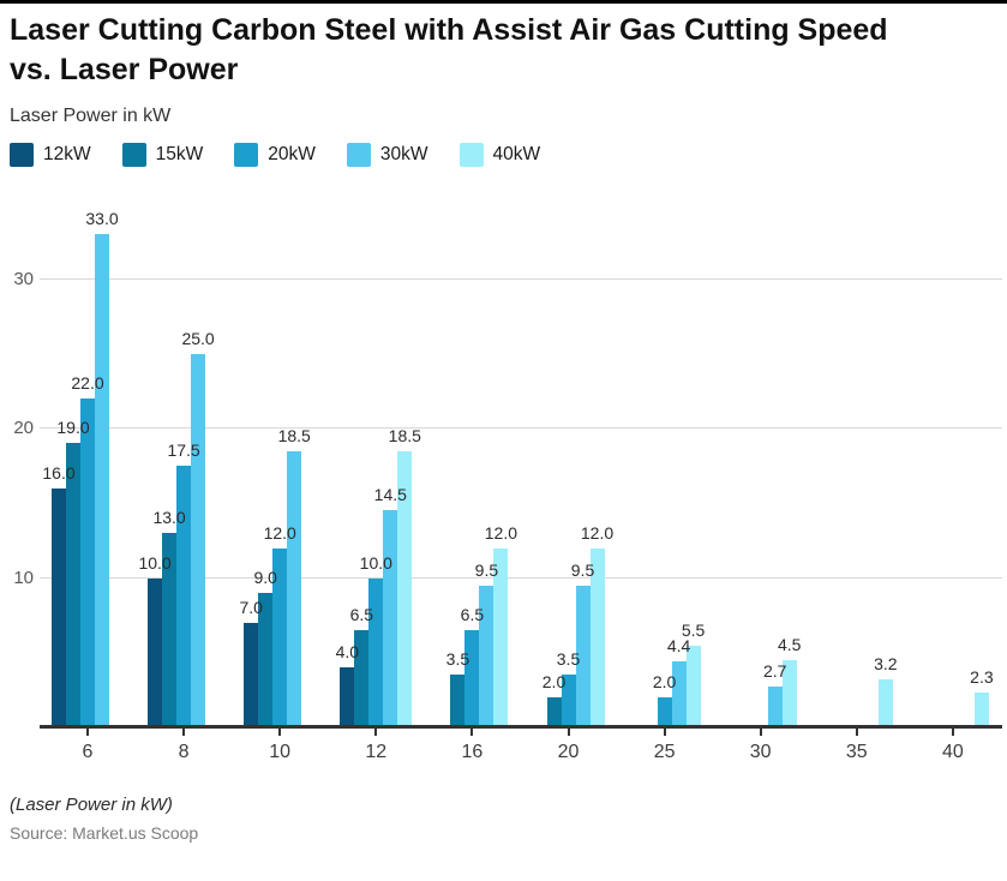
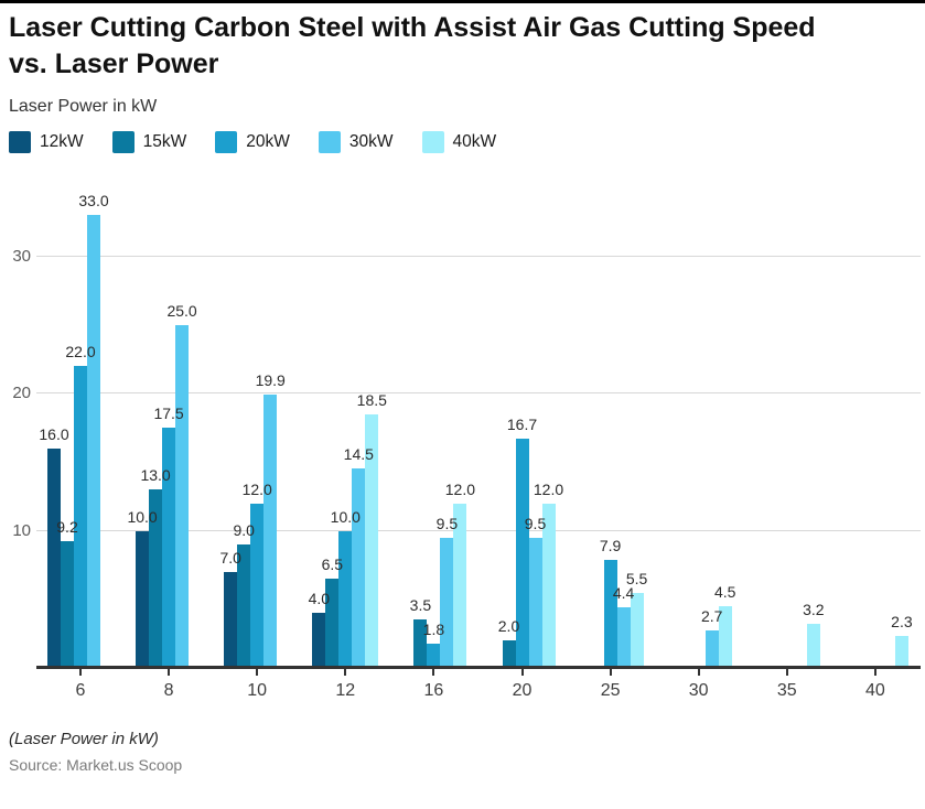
15kW/6: 19.0 -> 9.2
30kW/10: 18.5 -> 19.9
20kW/16: 6.5 -> 1.8
20kW/20: 3.5 -> 16.7
20kW/25: 2.0 -> 7.9
